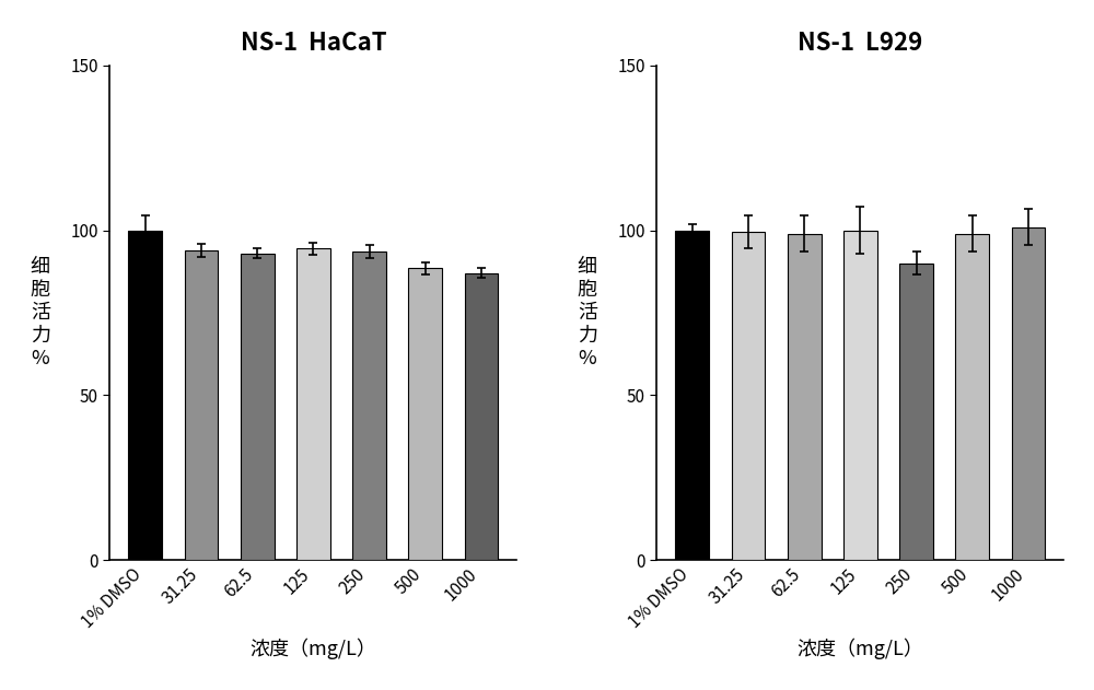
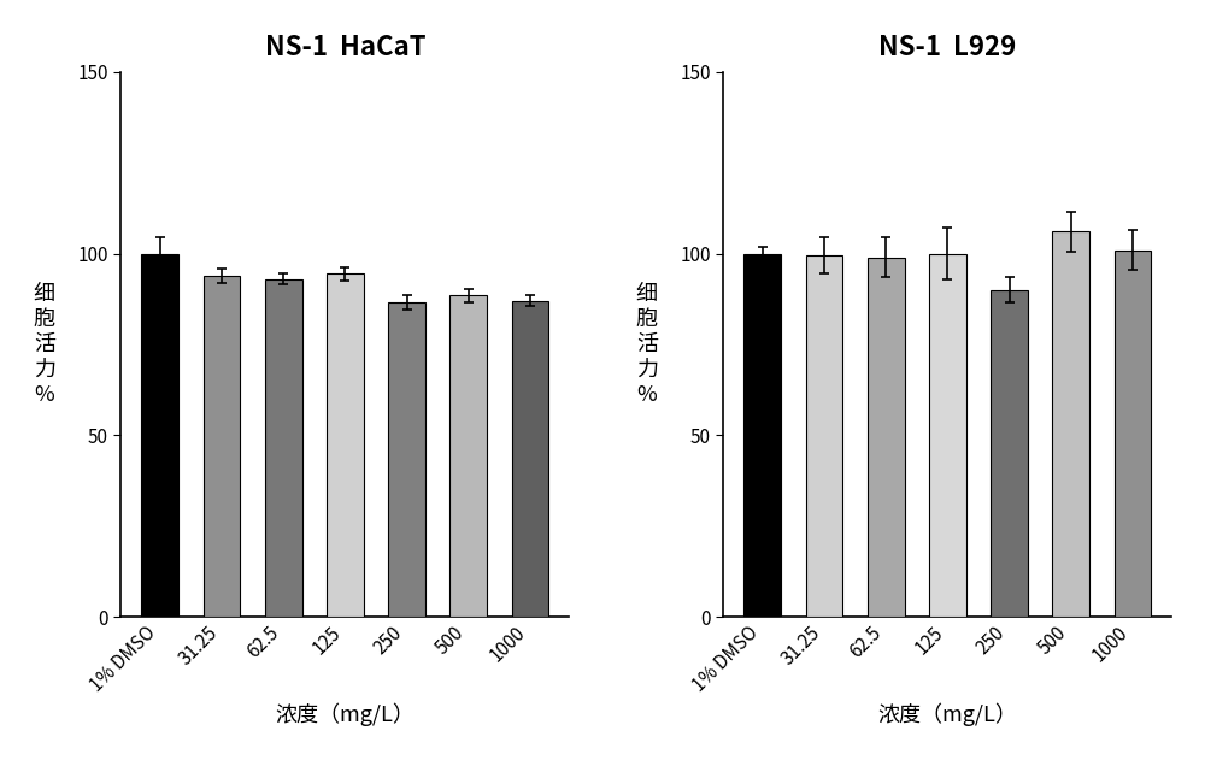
NS-1 HaCaT/250: 93.5 -> 86.5
NS-1 L929/500: 99.0 -> 106.0
